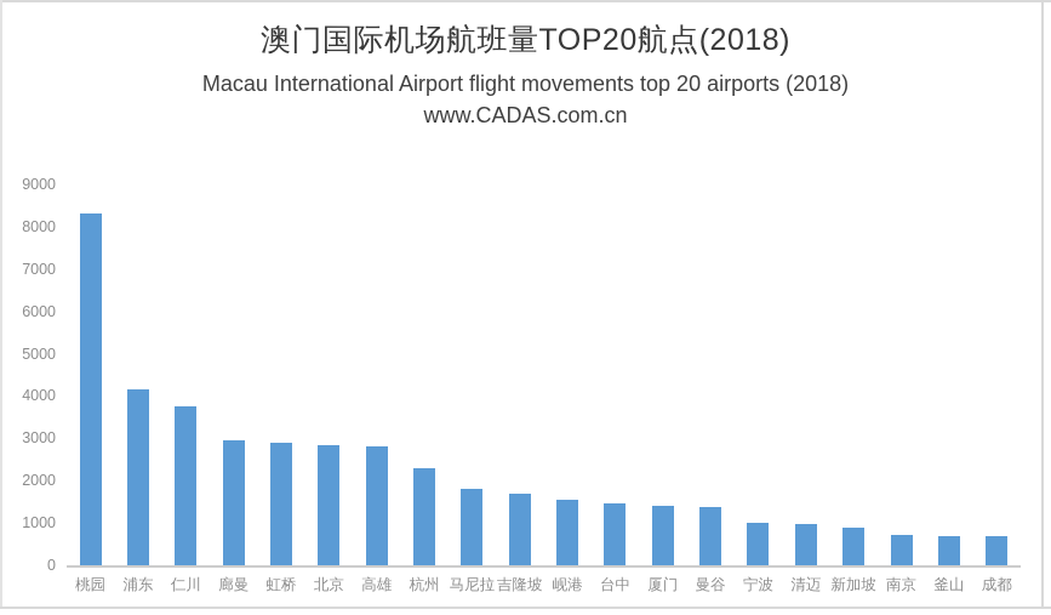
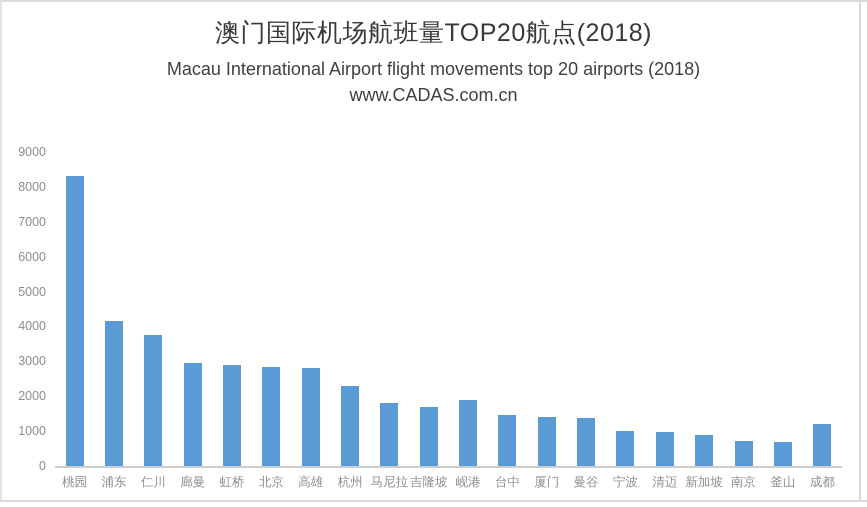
岘港: 1600 -> 1900
成都: 700 -> 1200
